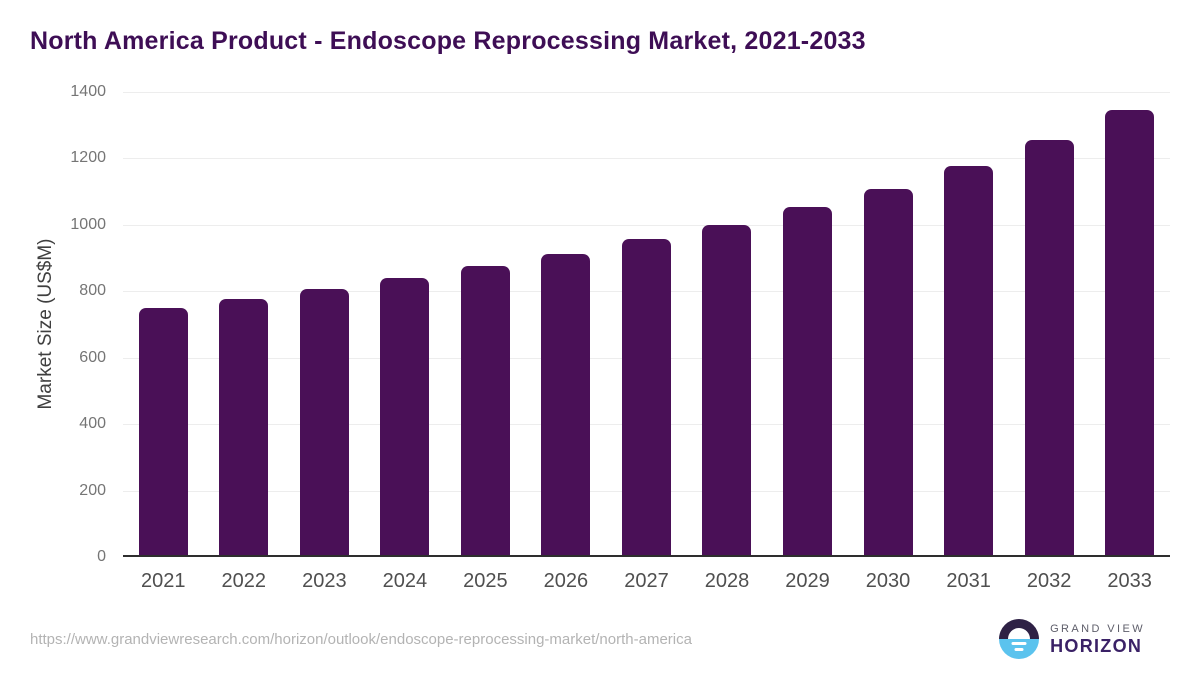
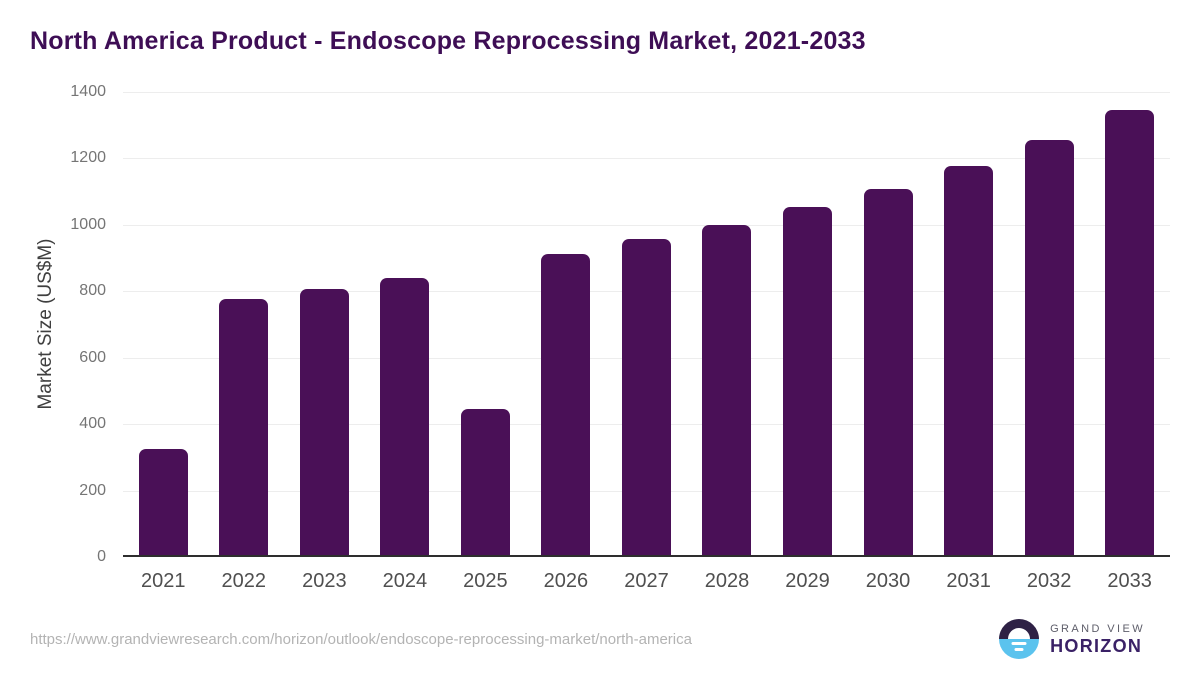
2021: 740 -> 320
2025: 870 -> 440
